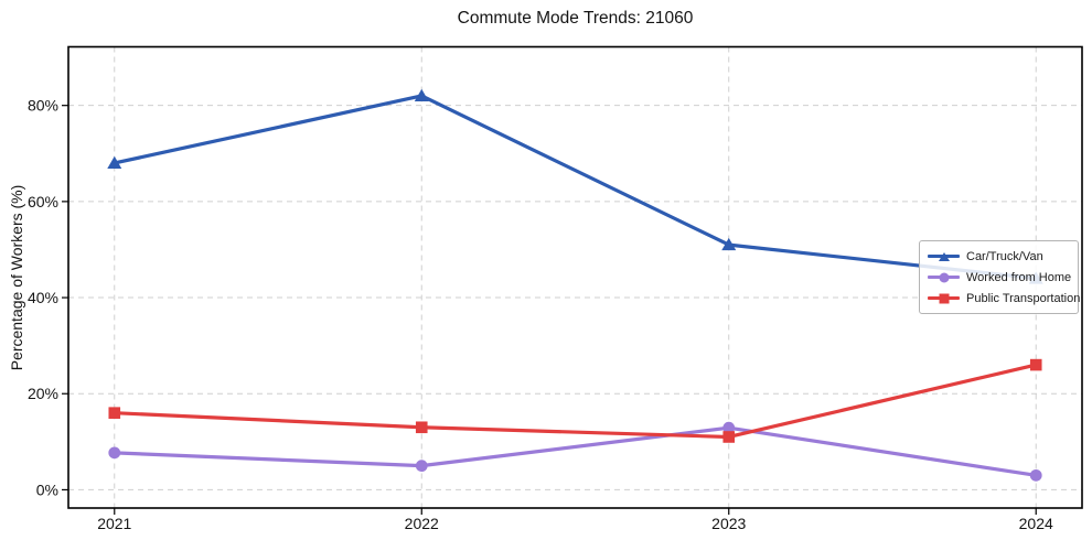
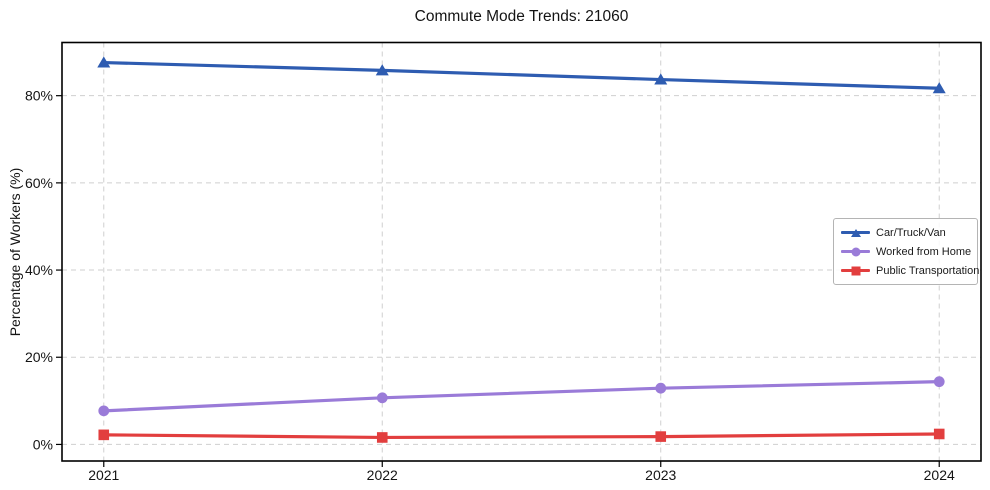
Car/Truck/Van/2021: 68% -> 88%
Public Transportation/2021: 16% -> 2%
Car/Truck/Van/2022: 82% -> 86%
Worked from Home/2022: 5% -> 11%
Public Transportation/2022: 13% -> 2%
Car/Truck/Van/2023: 51% -> 84%
Public Transportation/2023: 11% -> 2%
Car/Truck/Van/2024: 44% -> 82%
Worked from Home/2024: 3% -> 14%
Public Transportation/2024: 26% -> 2%
